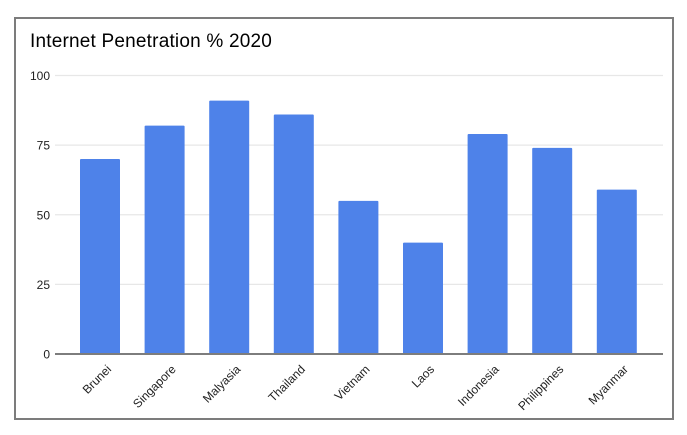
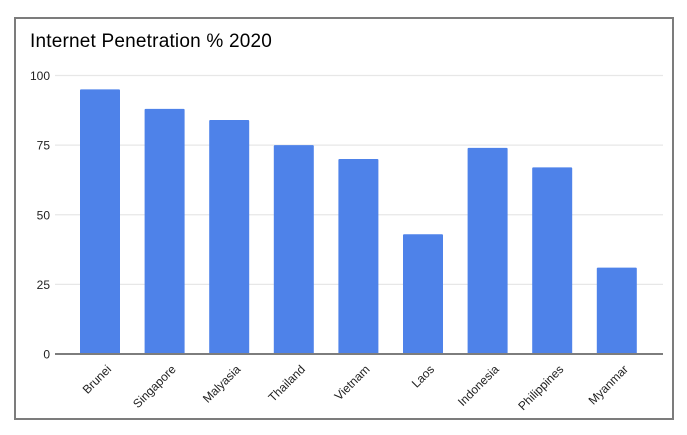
Brunei: 70 -> 95
Singapore: 82 -> 88
Malyasia: 91 -> 84
Thailand: 86 -> 75
Vietnam: 55 -> 70
Laos: 40 -> 43
Indonesia: 79 -> 74
Philippines: 74 -> 67
Myanmar: 59 -> 31
